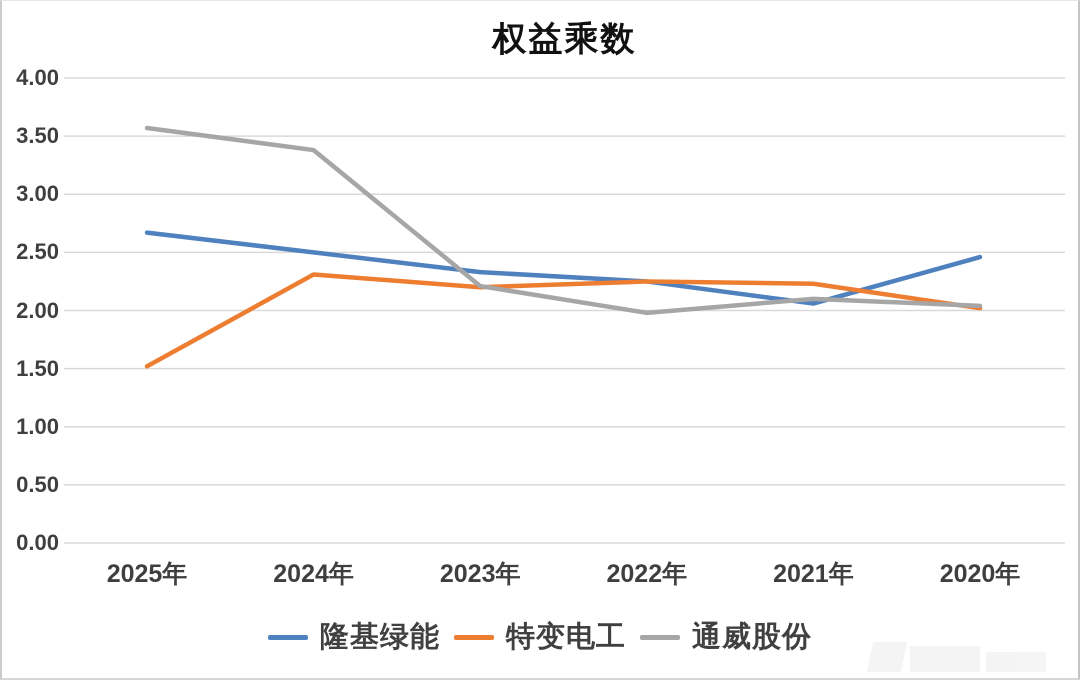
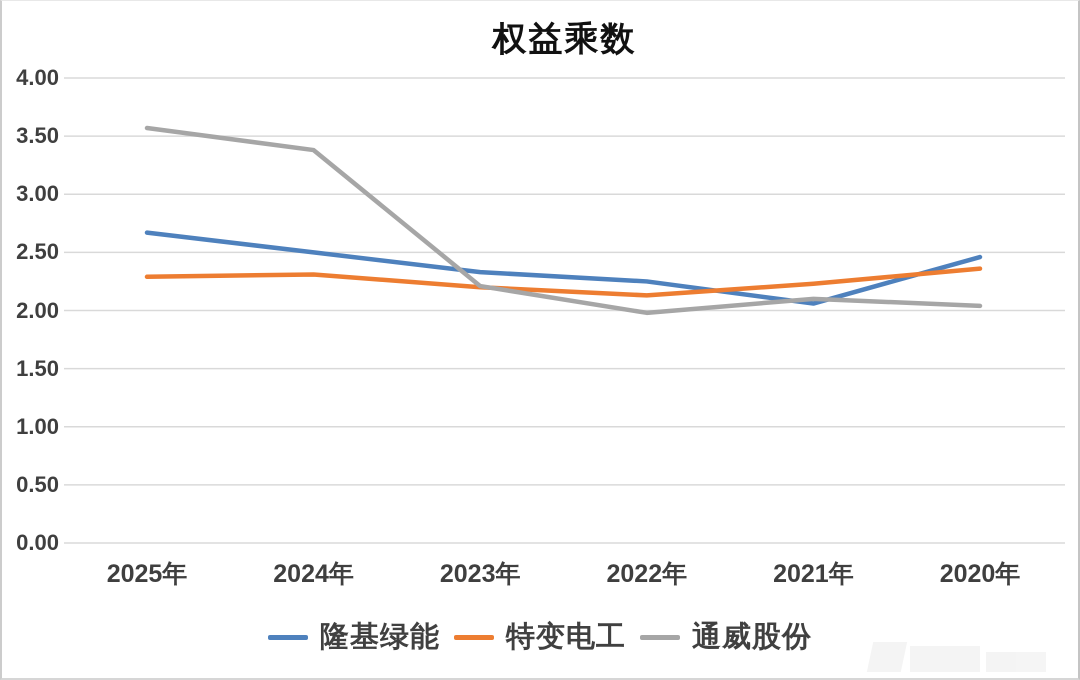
特变电工/2025年: 1.52 -> 2.29
特变电工/2022年: 2.25 -> 2.13
特变电工/2020年: 2.02 -> 2.36
